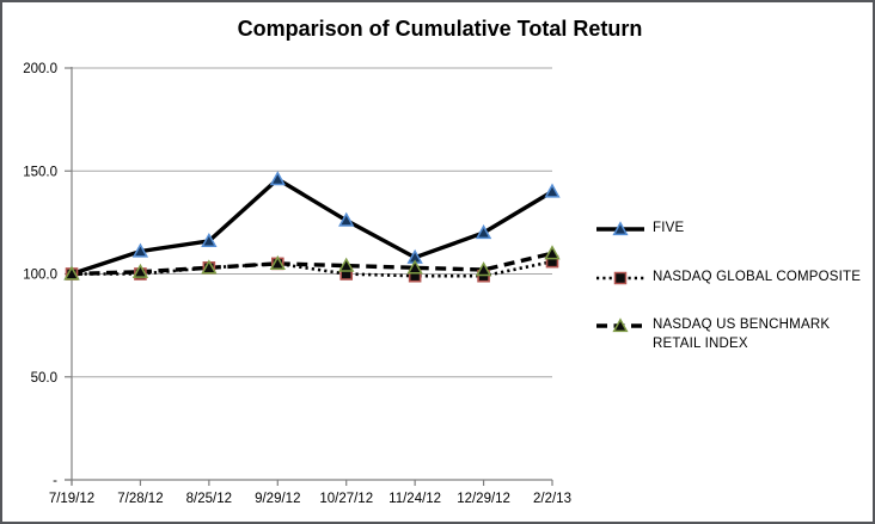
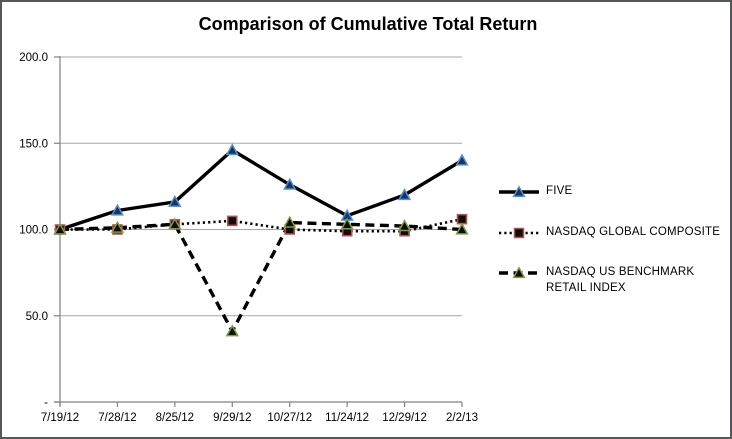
NASDAQ US BENCHMARK RETAIL INDEX/9/29/12: 105 -> 41
NASDAQ US BENCHMARK RETAIL INDEX/2/2/13: 110 -> 100
